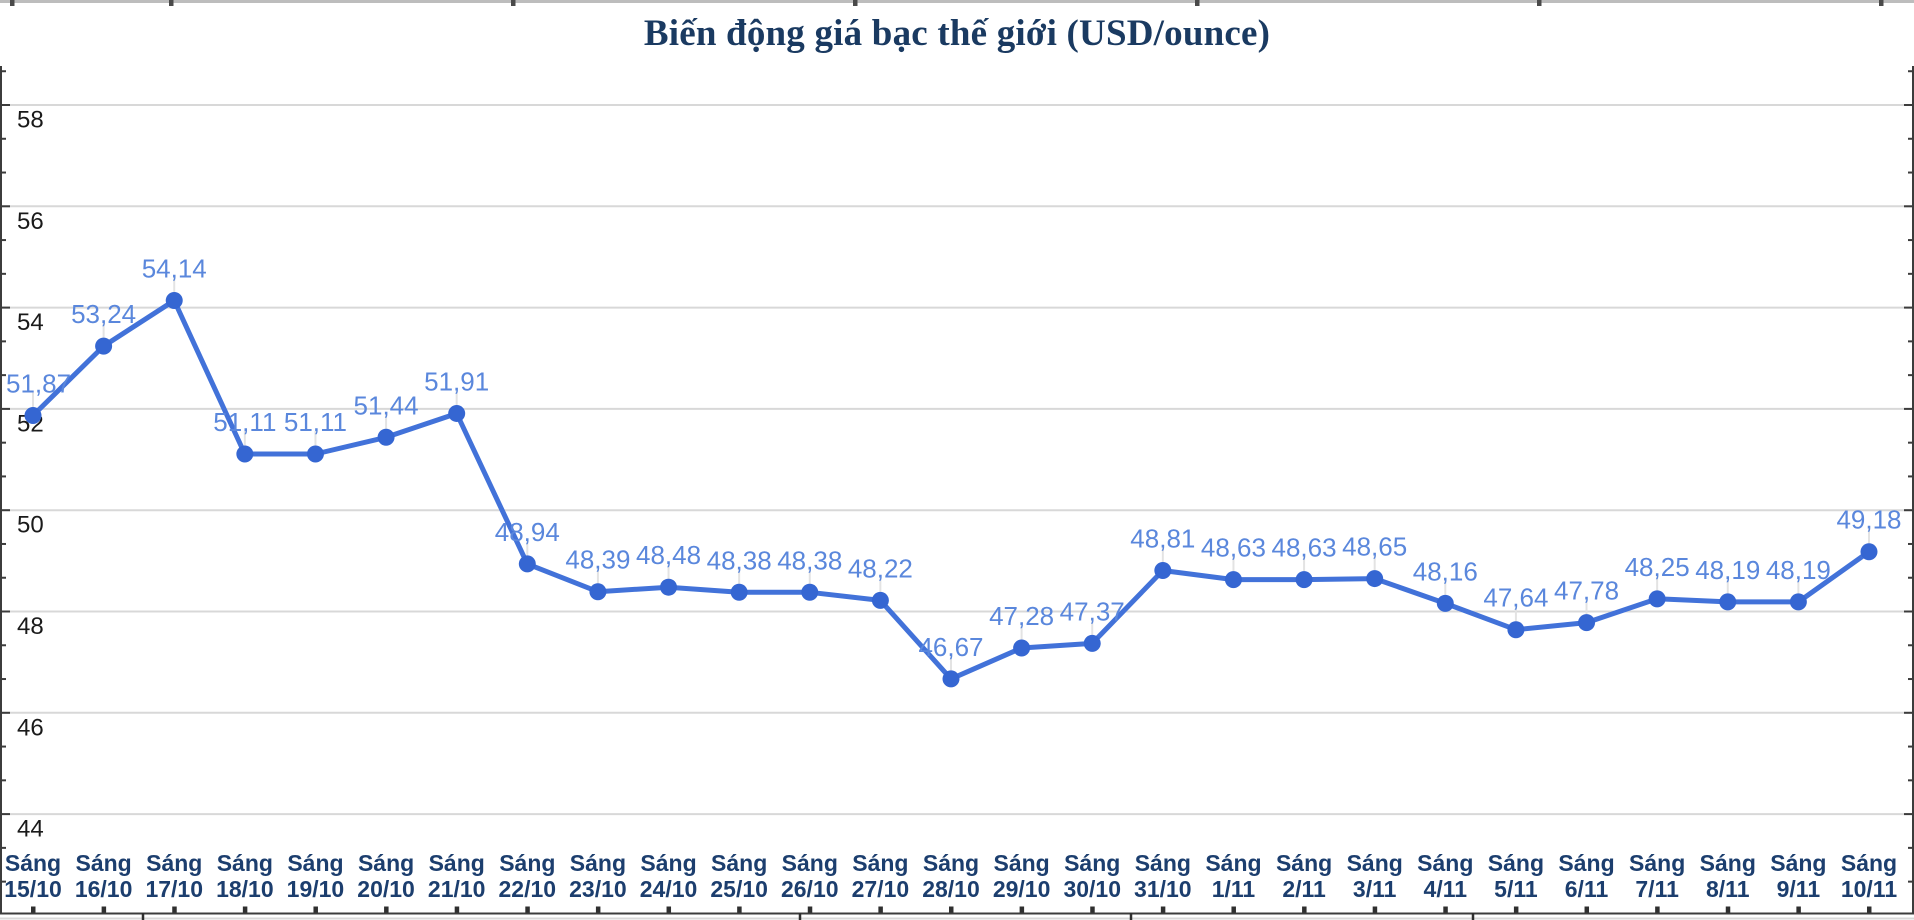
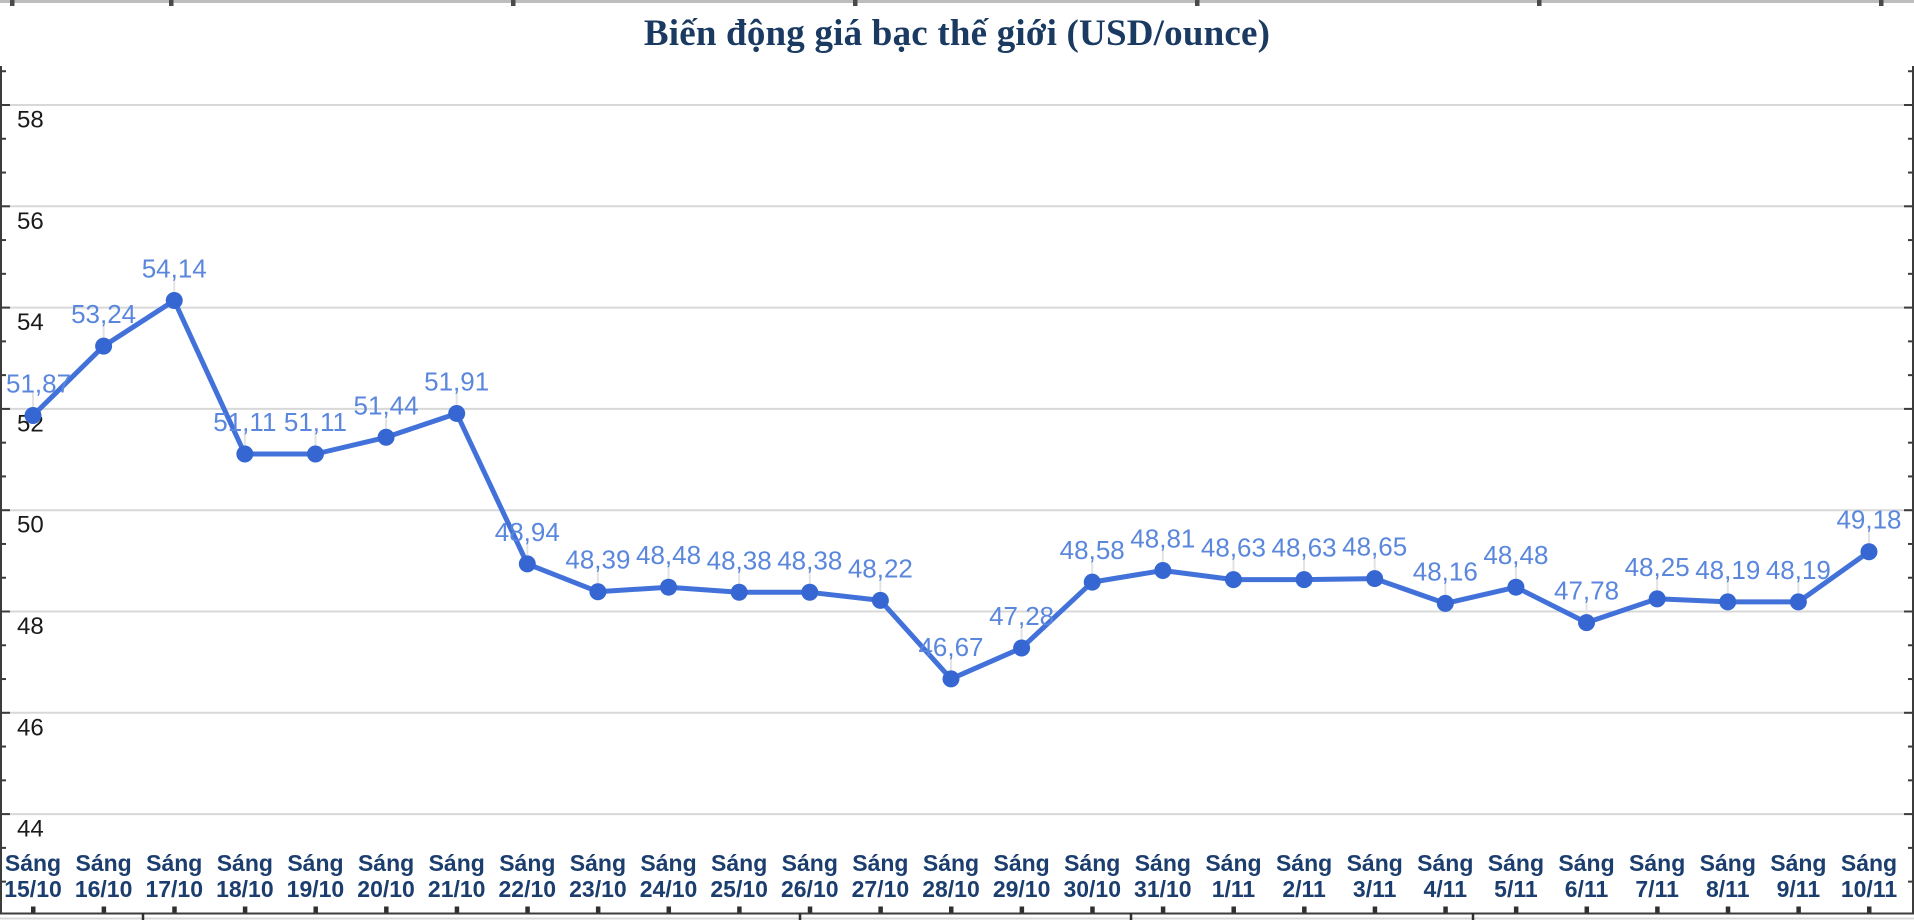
30/10: 47,37 -> 48,58
5/11: 47,64 -> 48,48
